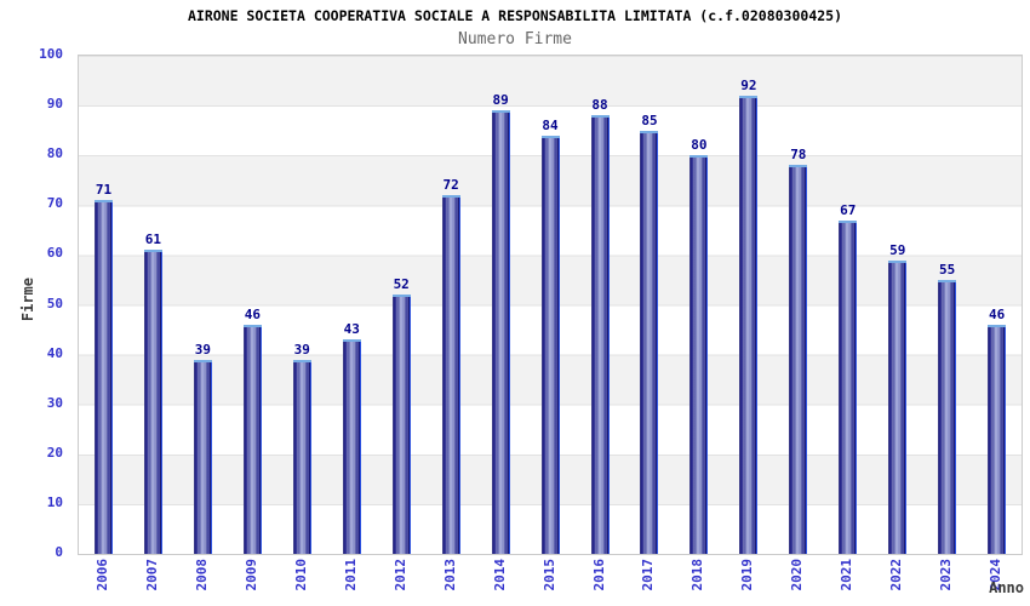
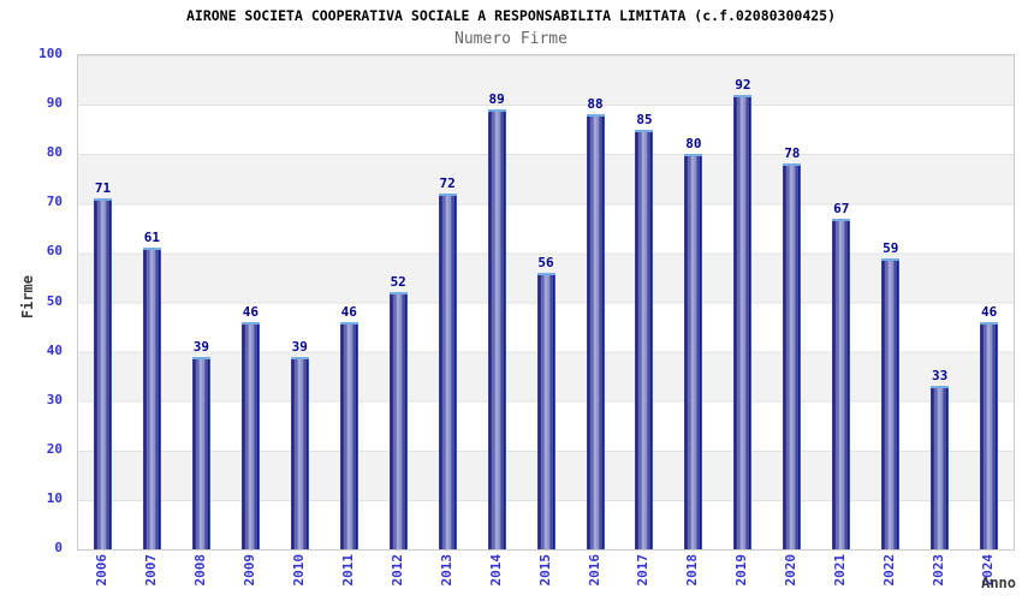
2011: 43 -> 46
2015: 84 -> 56
2023: 55 -> 33
